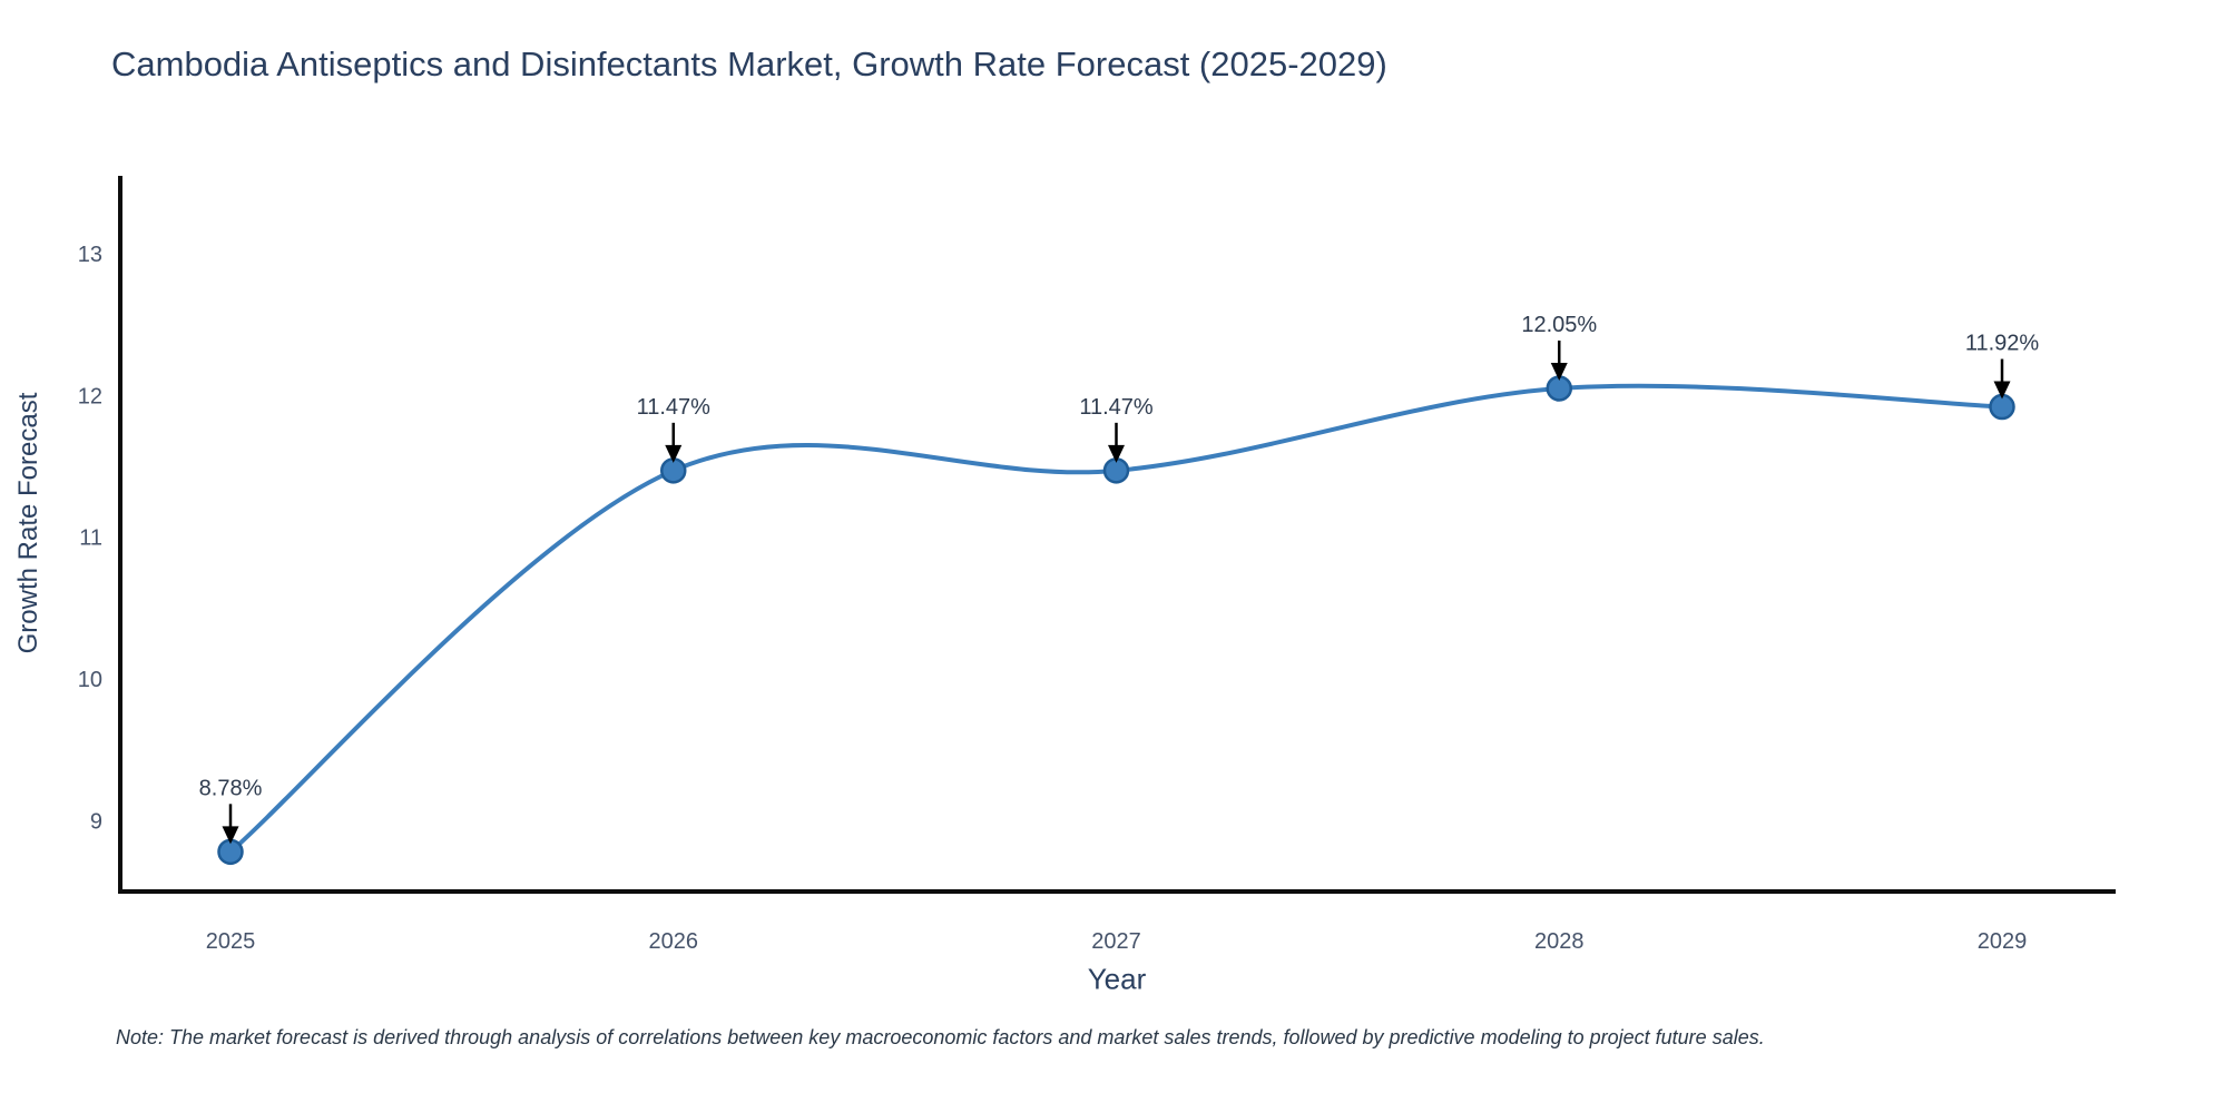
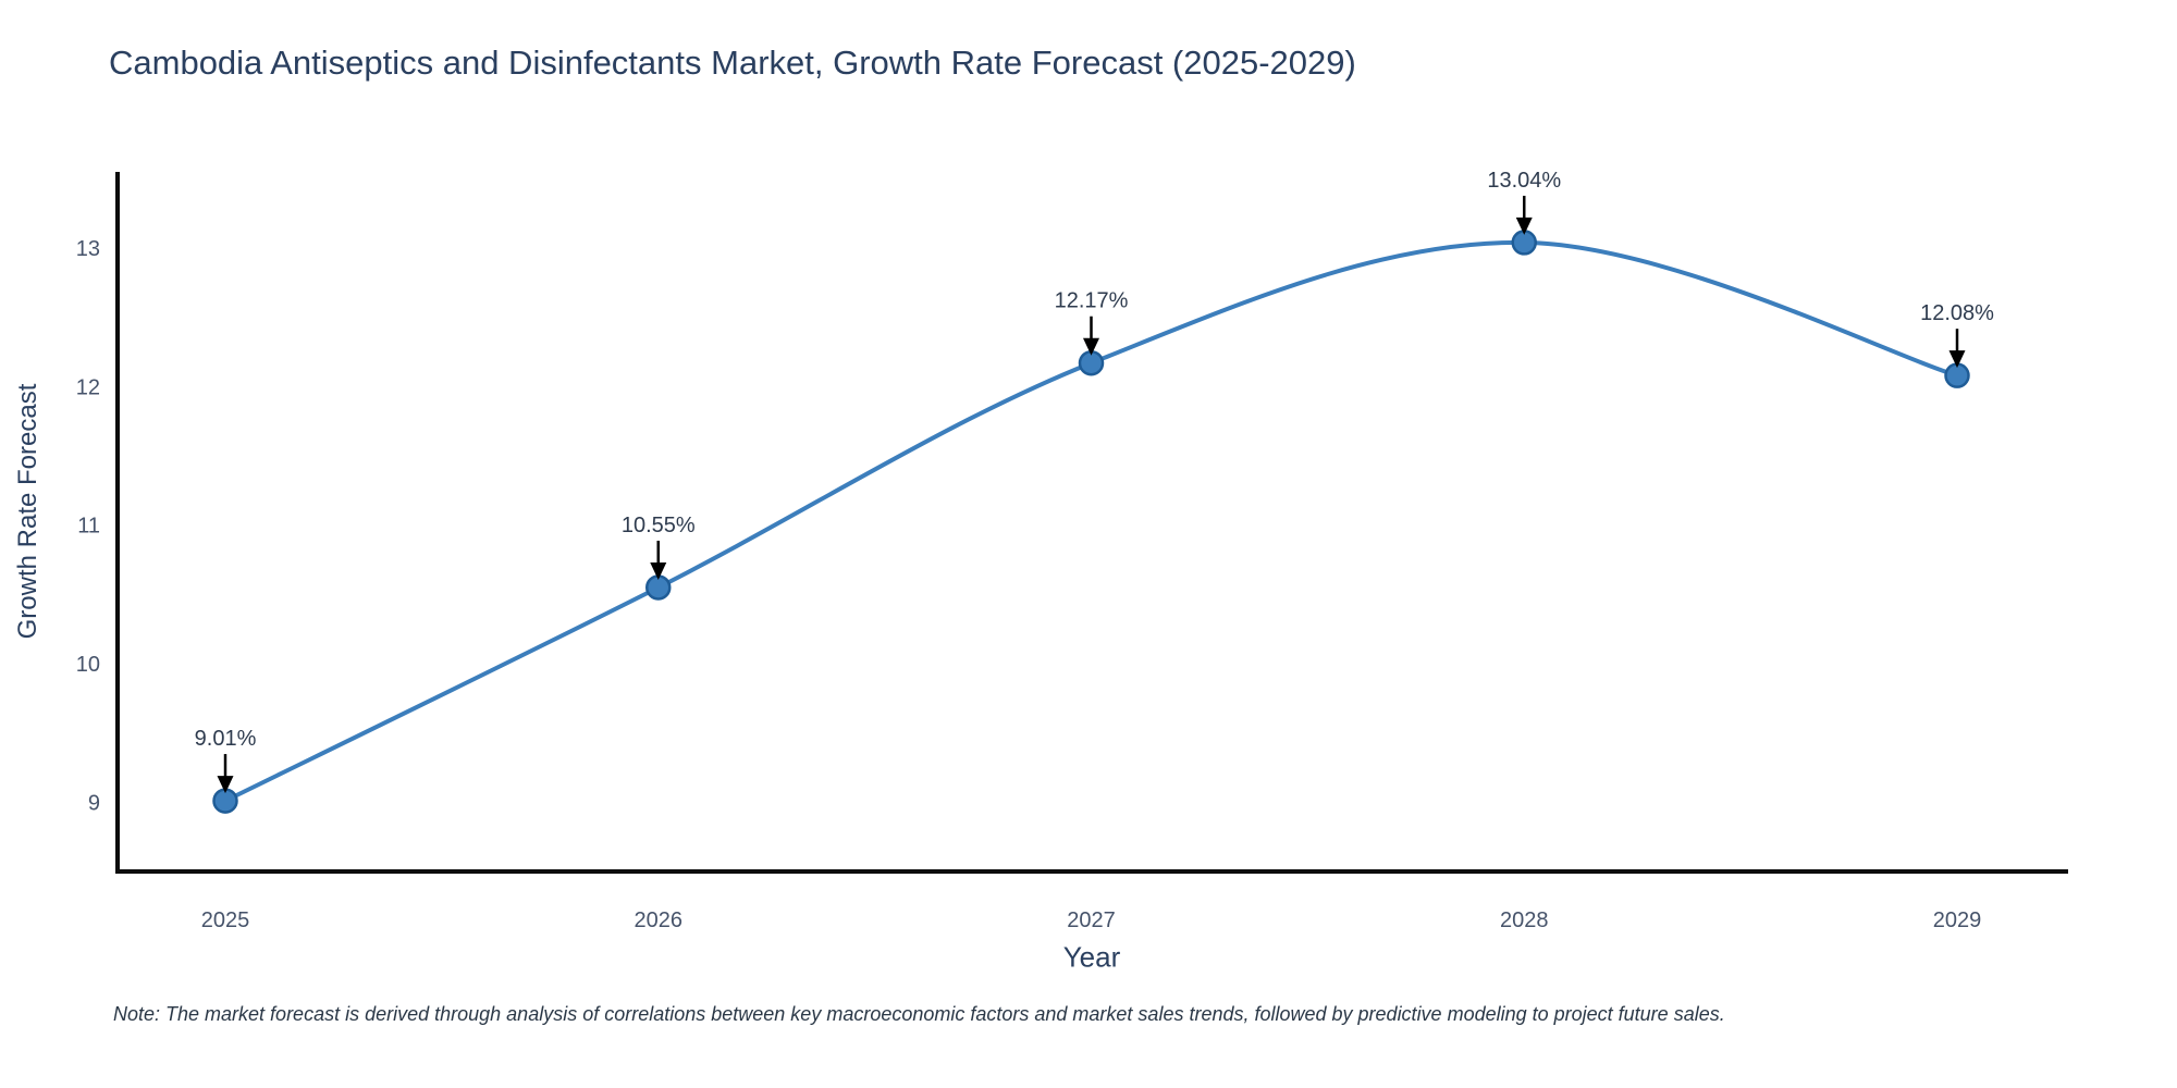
2025: 8.78% -> 9.01%
2026: 11.47% -> 10.55%
2027: 11.47% -> 12.17%
2028: 12.05% -> 13.04%
2029: 11.92% -> 12.08%
